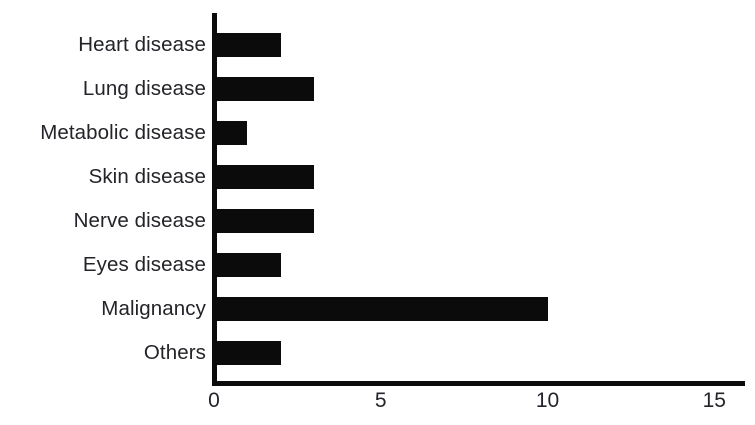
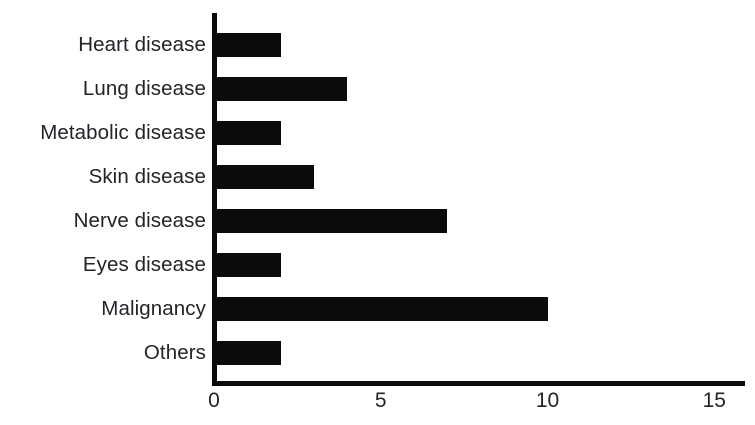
Lung disease: 3 -> 4
Metabolic disease: 1 -> 2
Nerve disease: 3 -> 7
